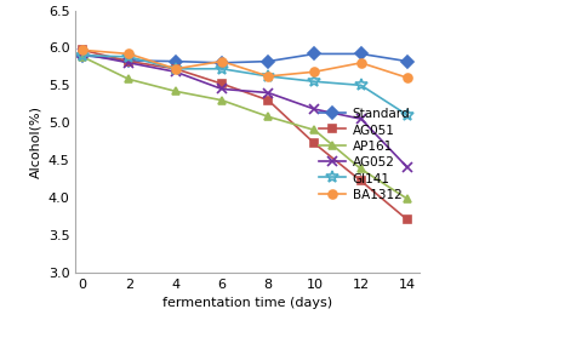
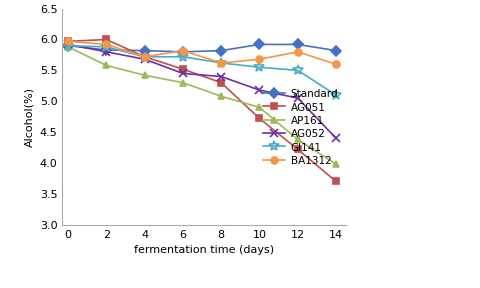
AG051/2: 5.82 -> 6.00
